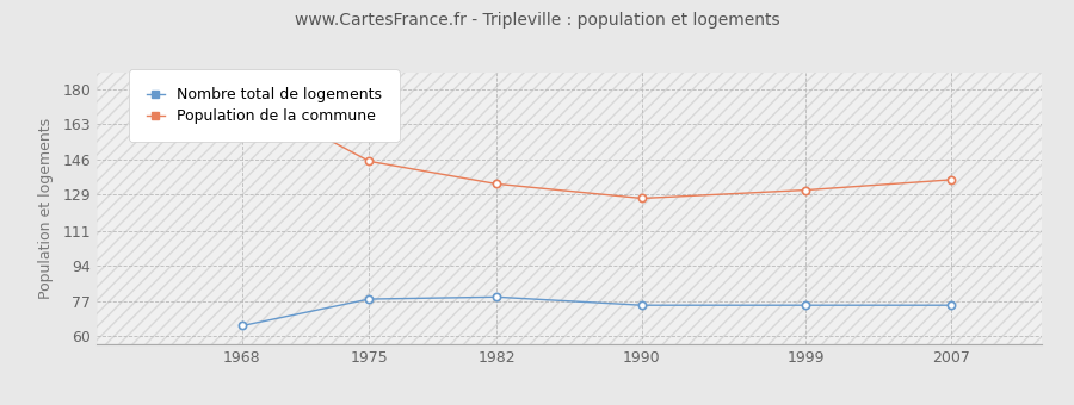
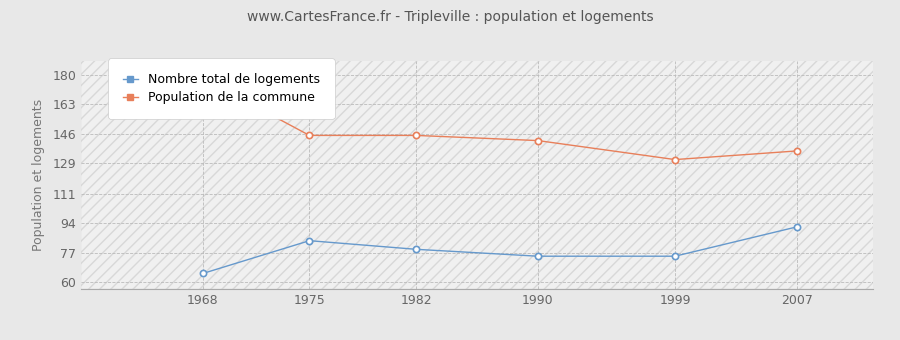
Nombre total de logements/1975: 78 -> 84
Population de la commune/1982: 134 -> 145
Population de la commune/1990: 127 -> 142
Nombre total de logements/2007: 75 -> 92
